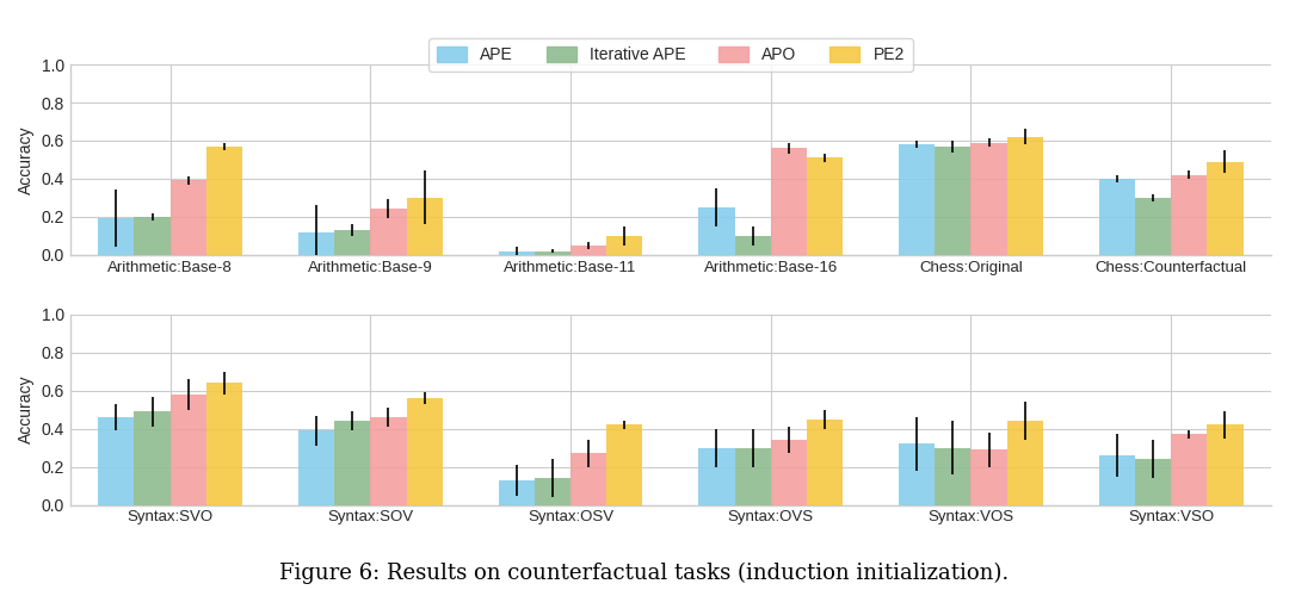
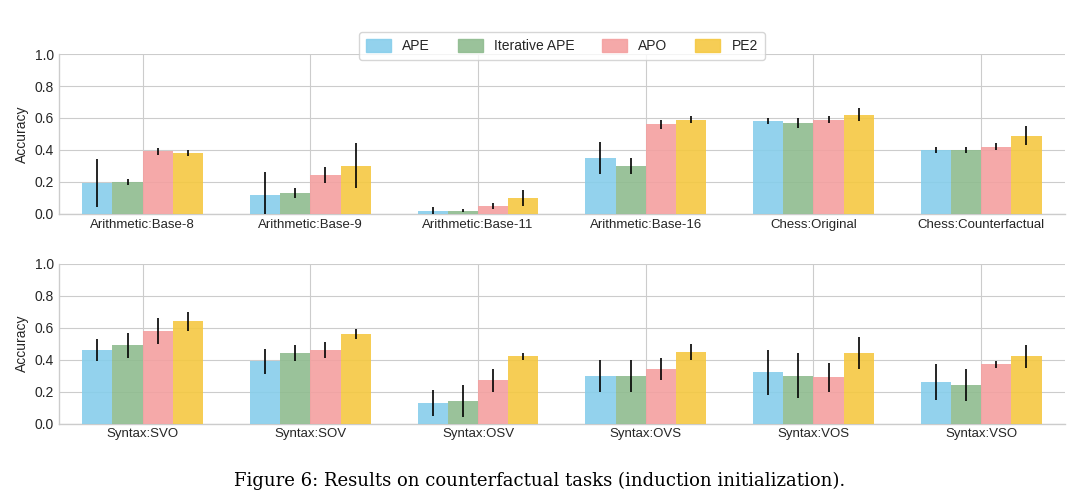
PE2/Arithmetic:Base-8: 0.57 -> 0.38
APE/Arithmetic:Base-16: 0.25 -> 0.35
Iterative APE/Arithmetic:Base-16: 0.10 -> 0.30
PE2/Arithmetic:Base-16: 0.51 -> 0.59
Iterative APE/Chess:Counterfactual: 0.30 -> 0.40
